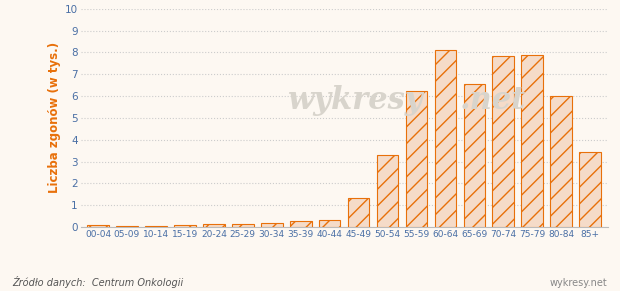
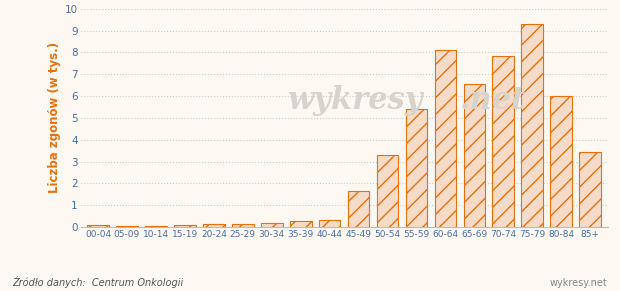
45-49: 1.32 -> 1.65
55-59: 6.22 -> 5.40
75-79: 7.87 -> 9.30
